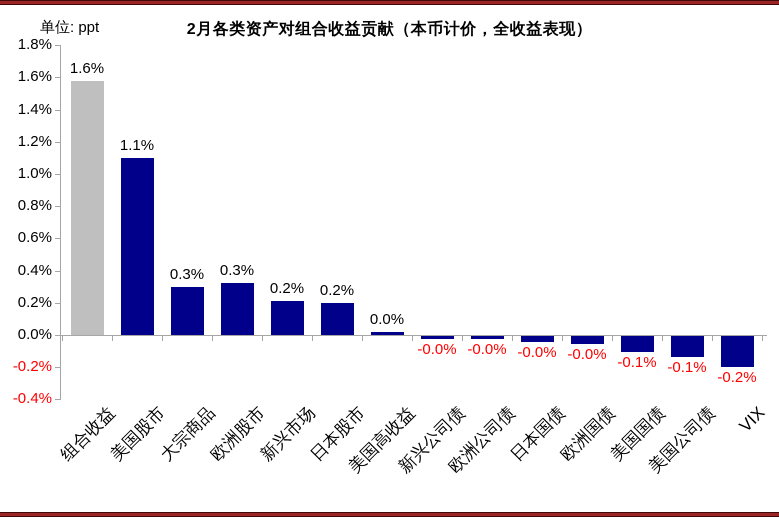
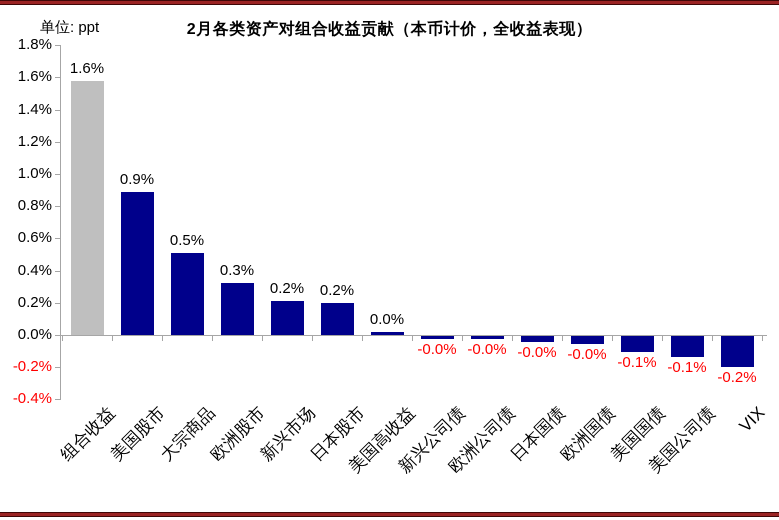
美国股市: 1.1% -> 0.9%
大宗商品: 0.3% -> 0.5%
